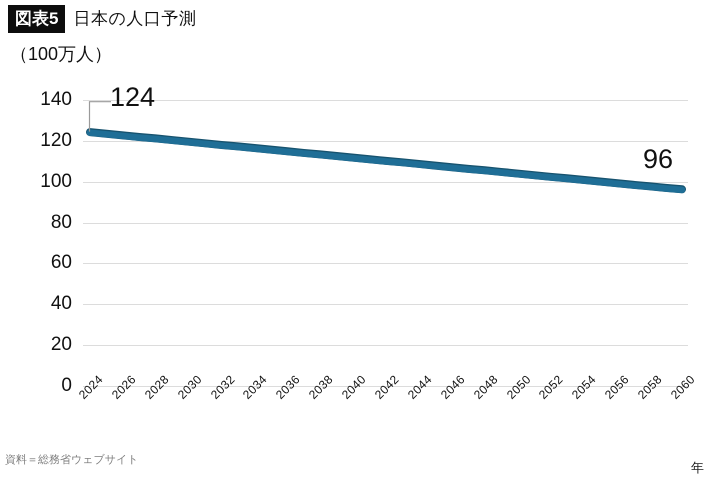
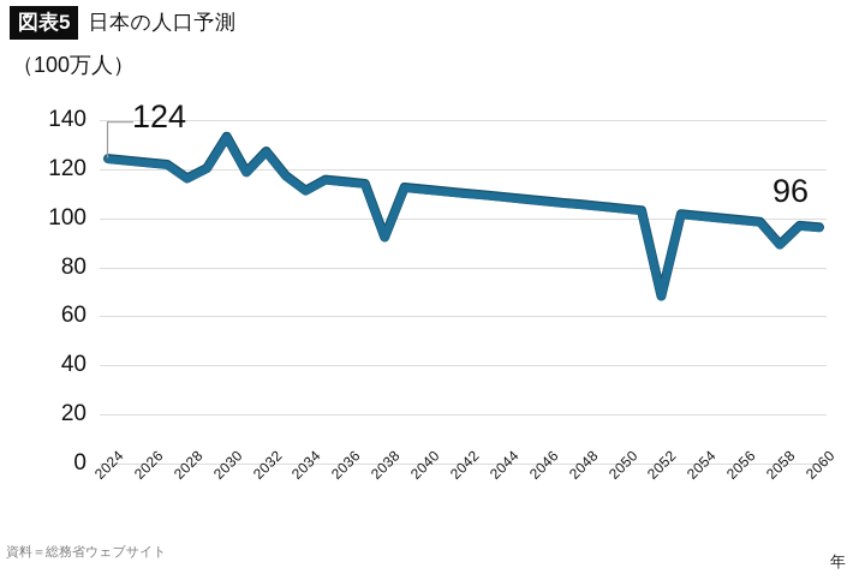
2028: 121 -> 116
2030: 119 -> 133
2032: 118 -> 127
2034: 116 -> 111
2038: 113 -> 92
2052: 102 -> 68
2058: 98 -> 89
